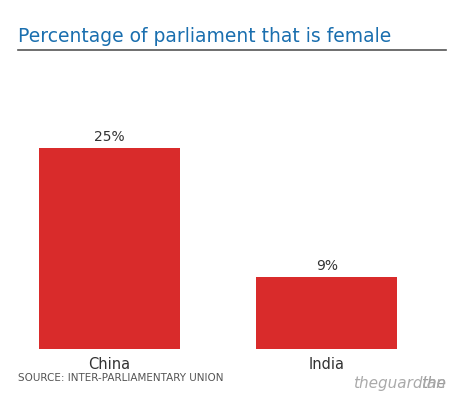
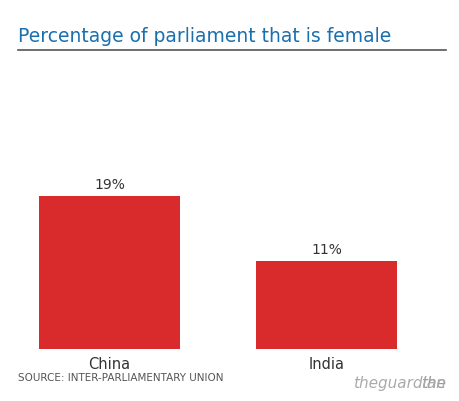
China: 25% -> 19%
India: 9% -> 11%
